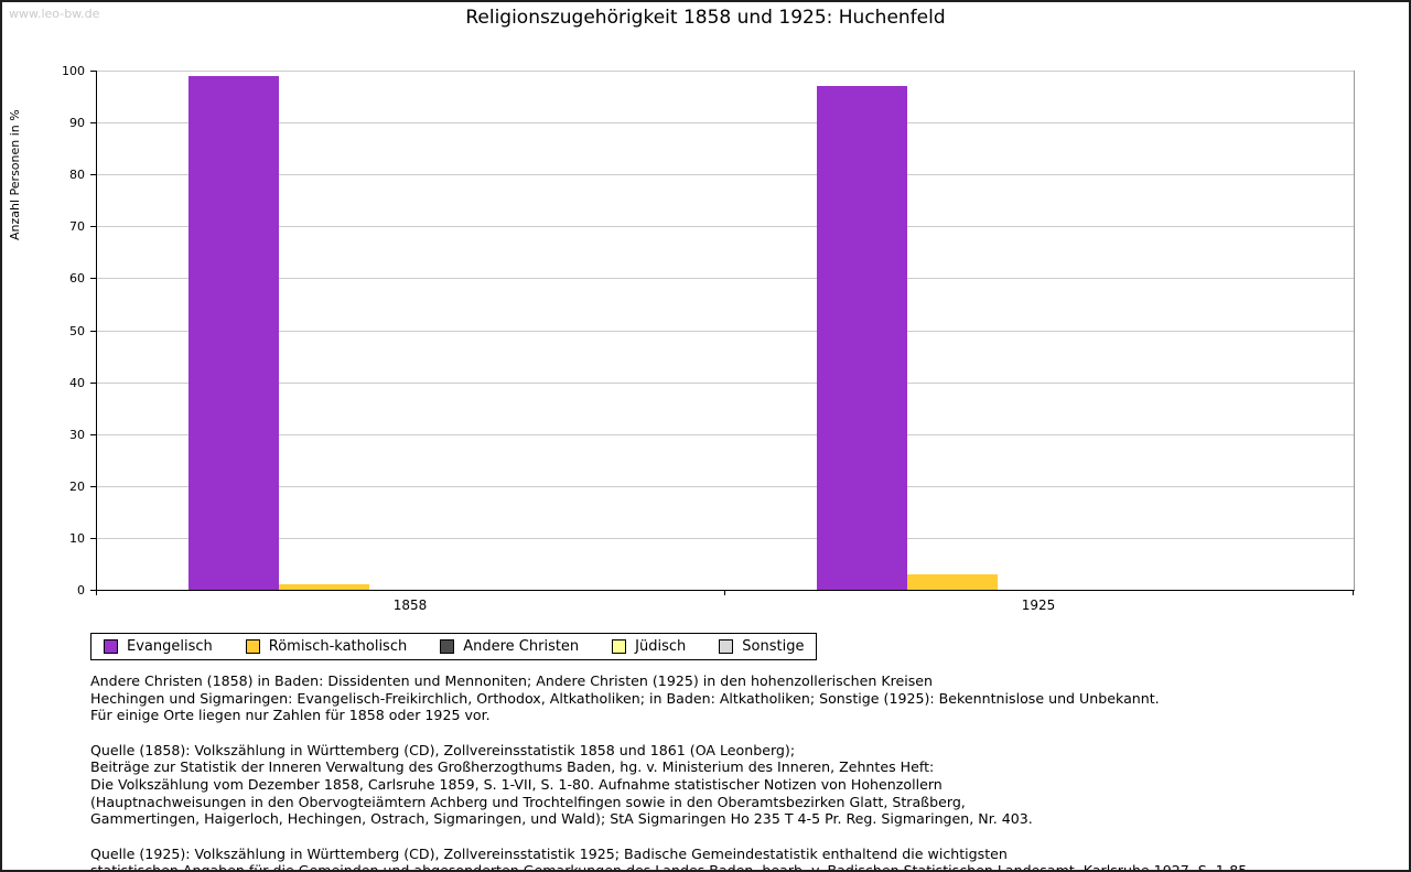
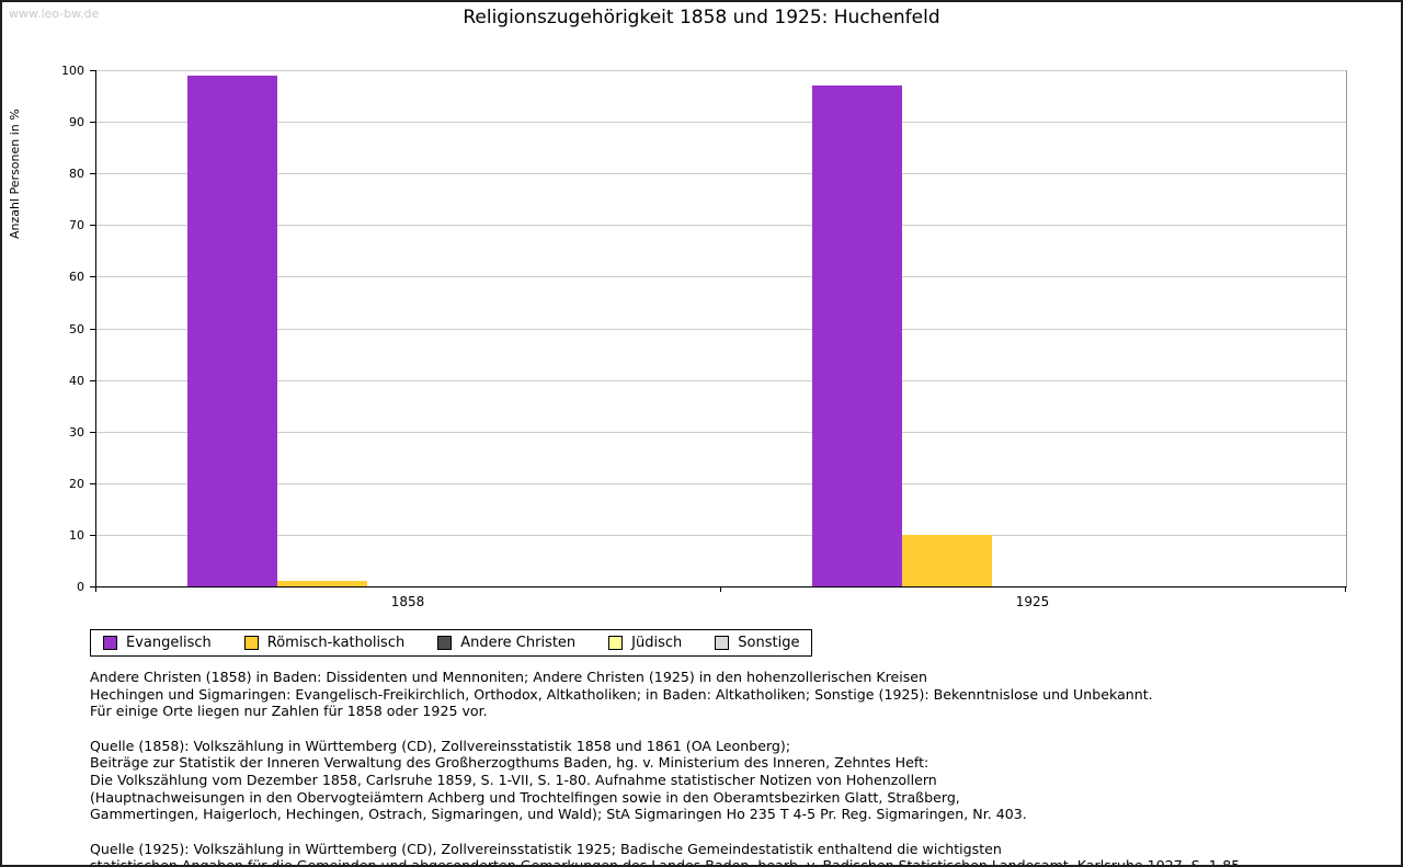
Römisch-katholisch/1925: 3 -> 10
